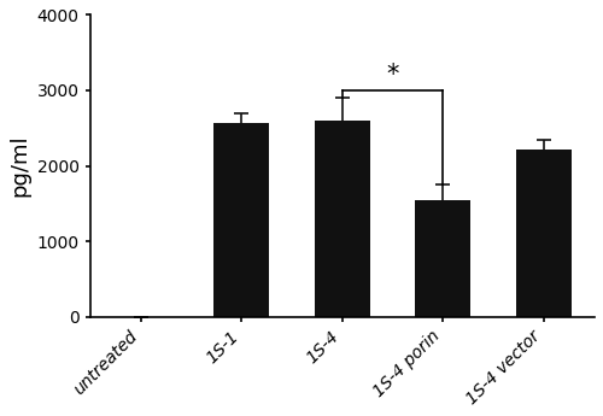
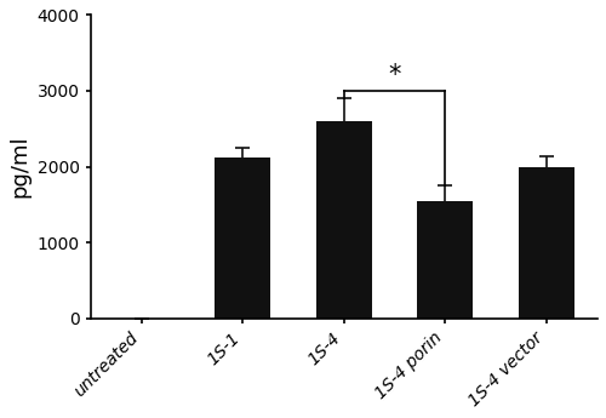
1S-1: 2560 -> 2120
1S-4 vector: 2220 -> 2000
